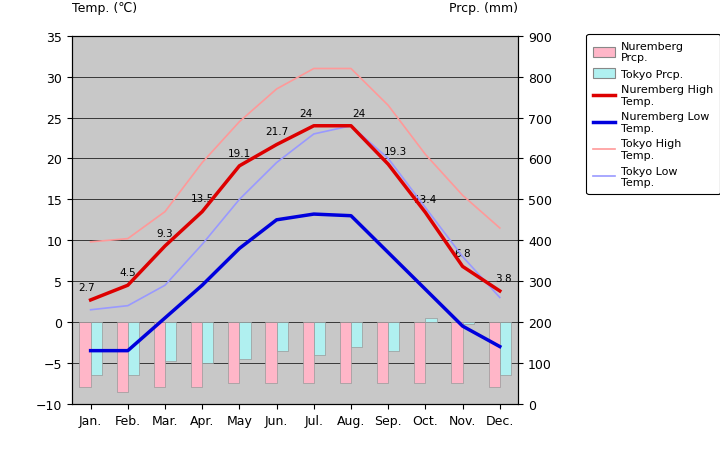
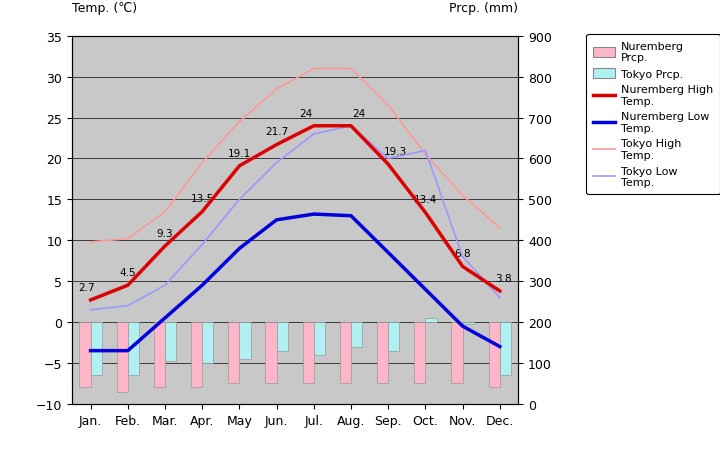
Tokyo Low Temp./Oct.: 14.0 -> 21.0
